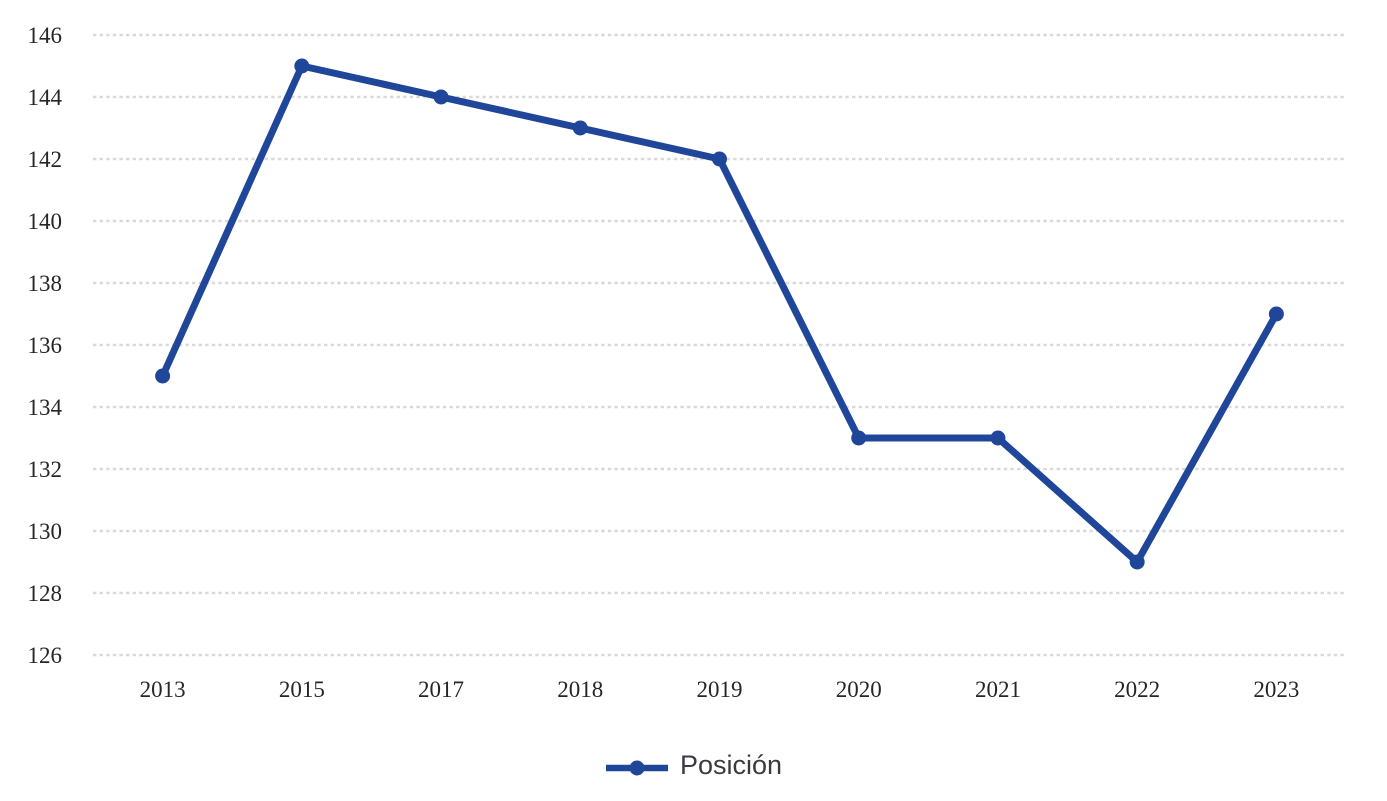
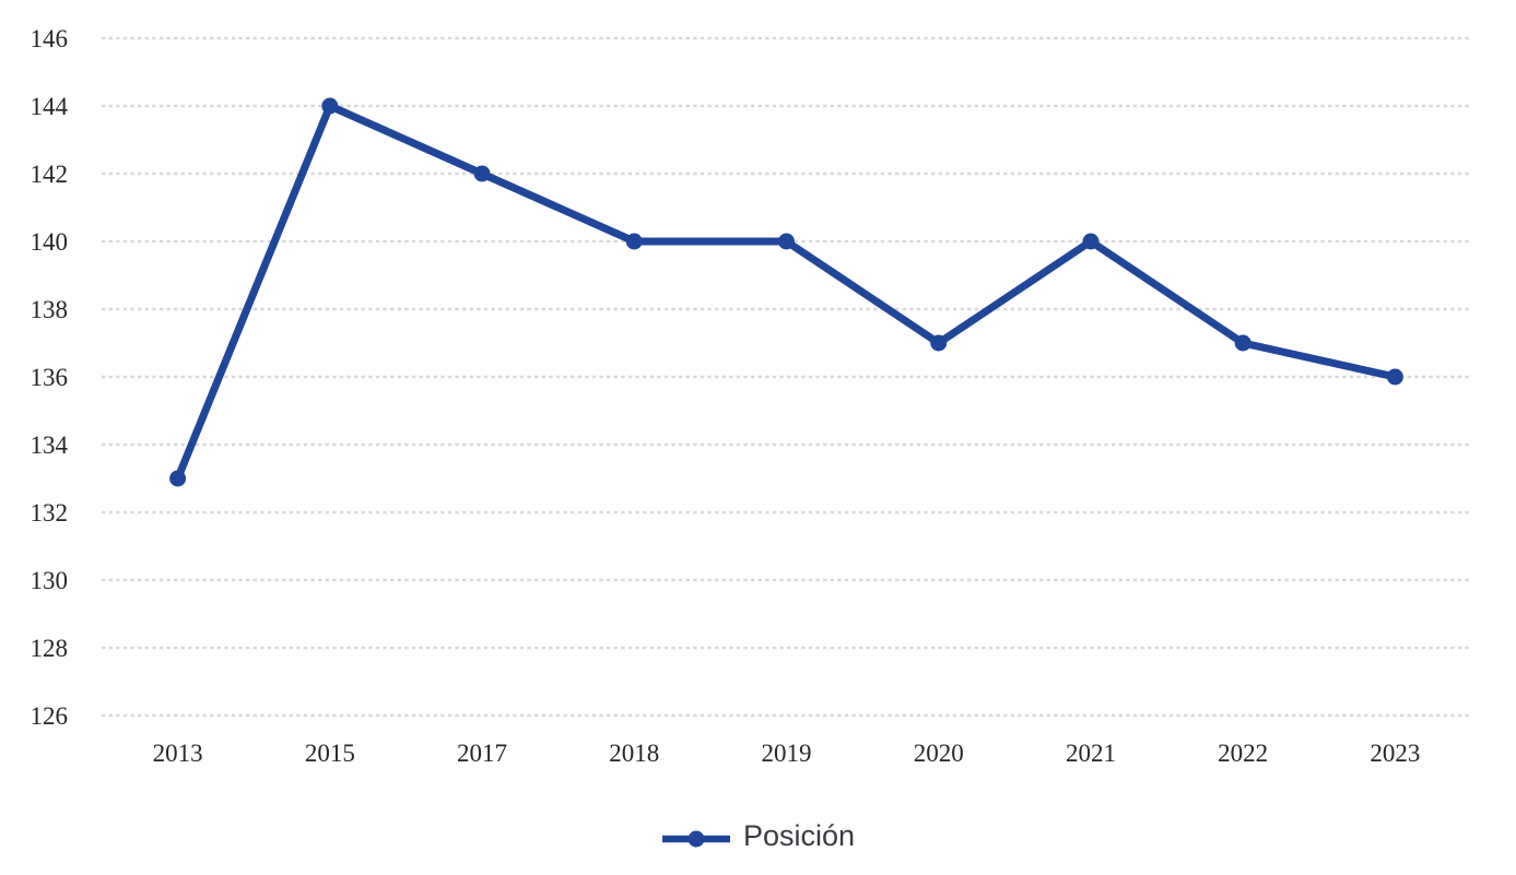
2013: 135 -> 133
2015: 145 -> 144
2017: 144 -> 142
2018: 143 -> 140
2019: 142 -> 140
2020: 133 -> 137
2021: 133 -> 140
2022: 129 -> 137
2023: 137 -> 136
